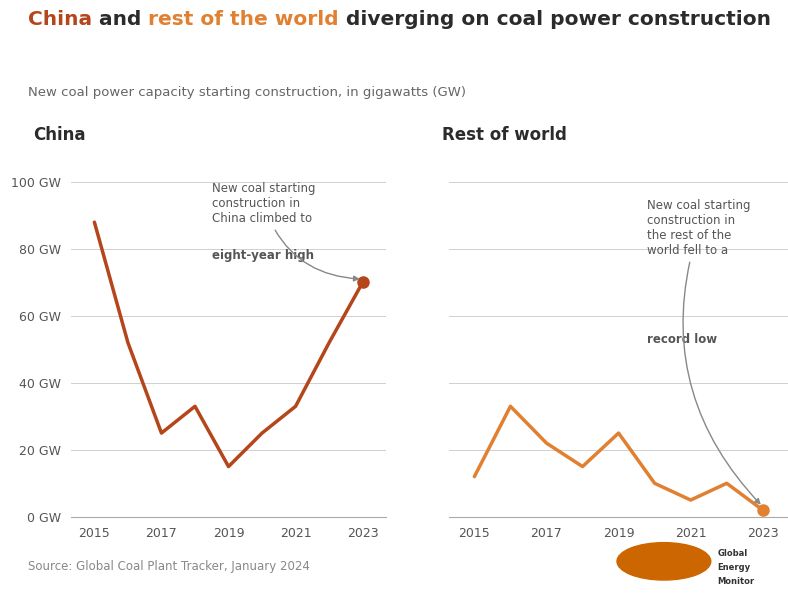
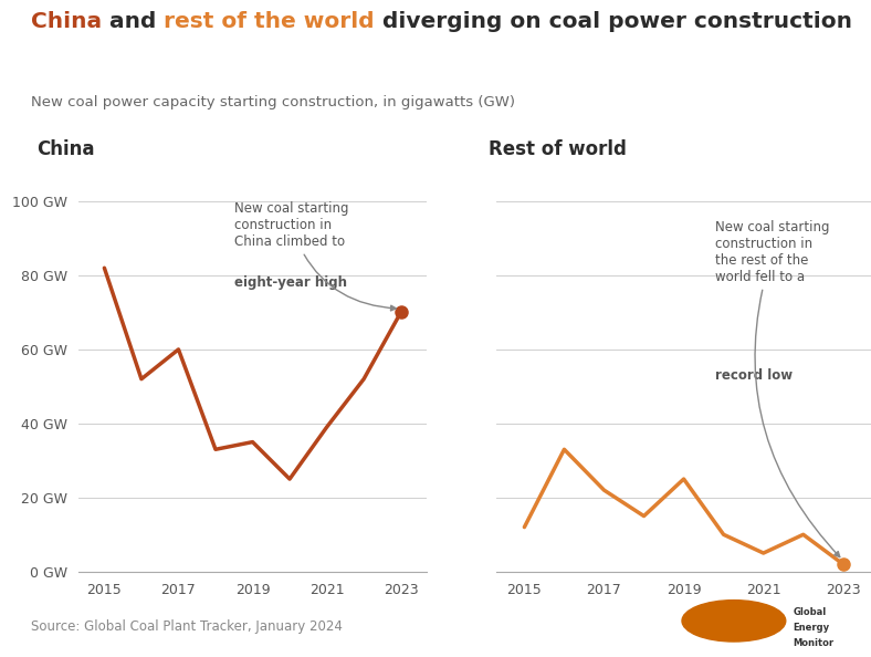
China/2015: 88 GW -> 82 GW
China/2017: 25 GW -> 60 GW
China/2019: 15 GW -> 35 GW
China/2021: 33 GW -> 39 GW
